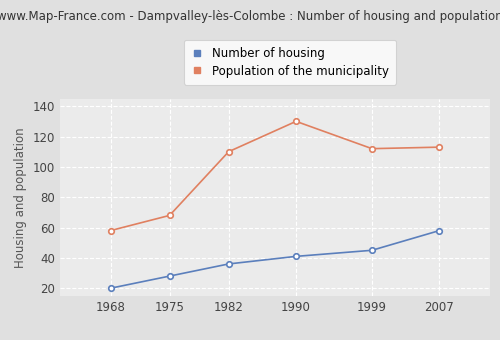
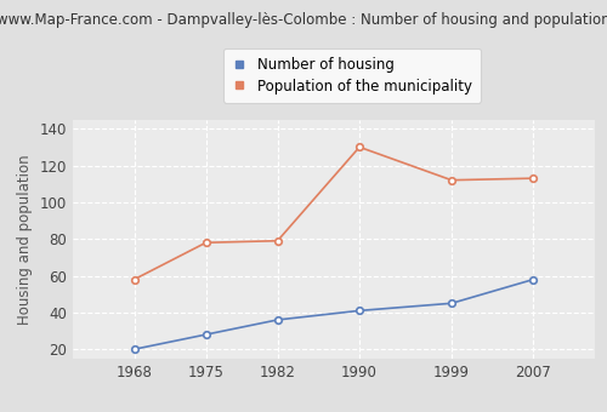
Population of the municipality/1975: 68 -> 78
Population of the municipality/1982: 110 -> 79
